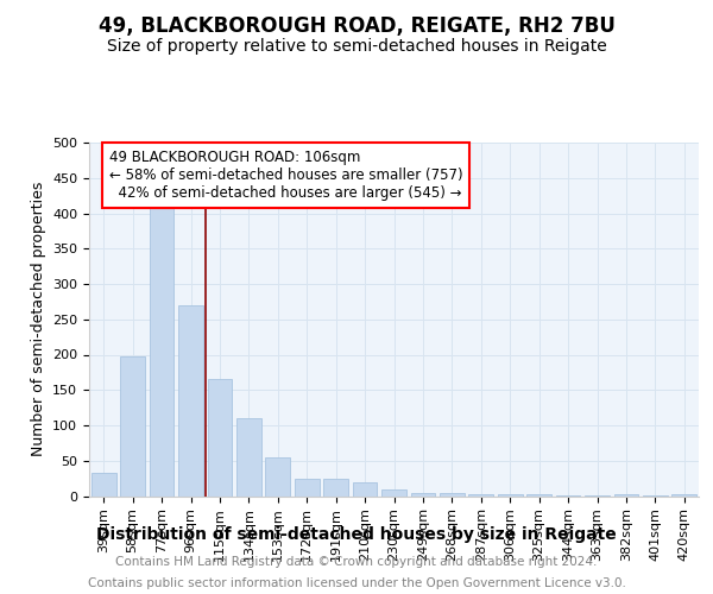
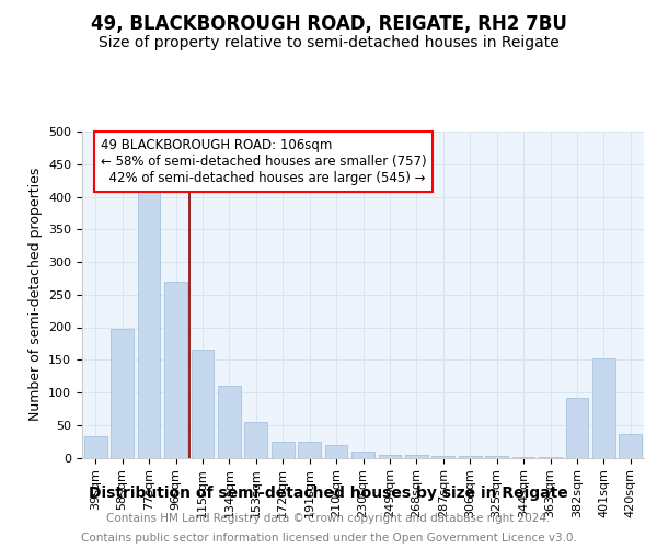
382sqm: 3 -> 92
401sqm: 1 -> 152
420sqm: 3 -> 36
